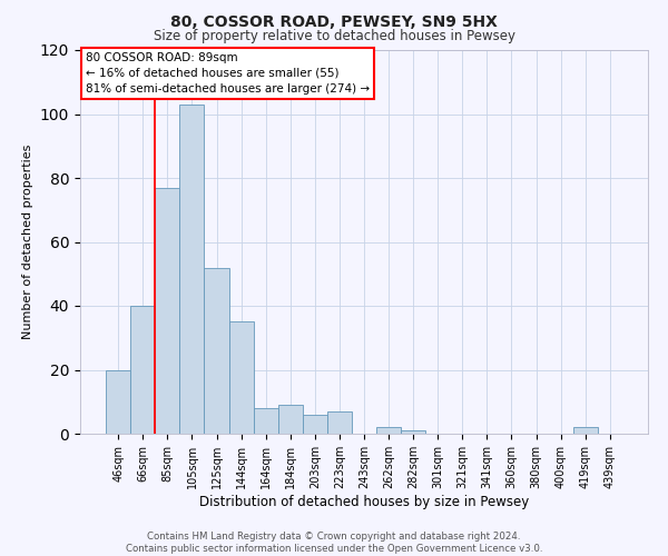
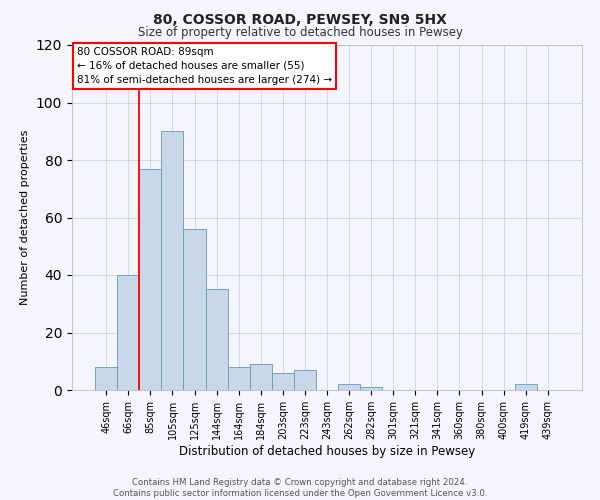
46sqm: 20 -> 8
105sqm: 103 -> 90
125sqm: 52 -> 56
